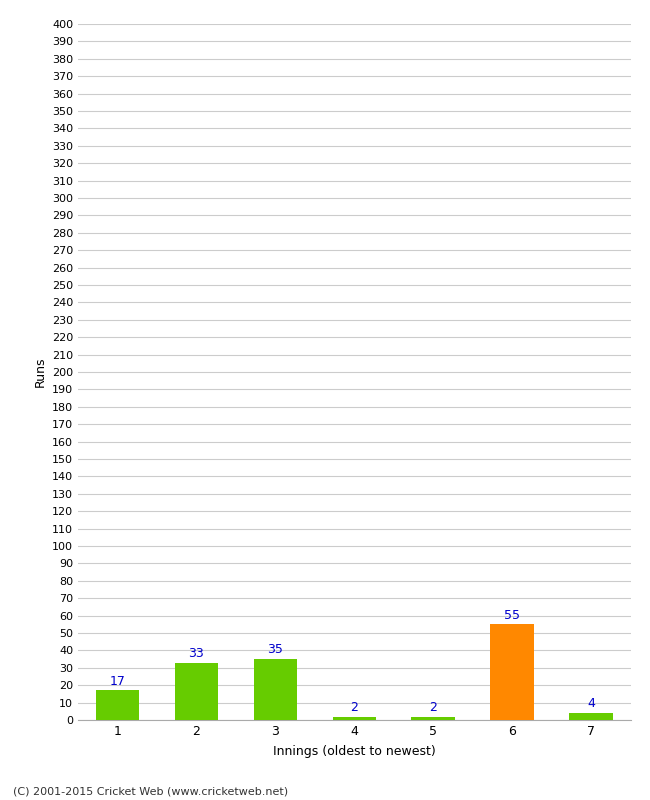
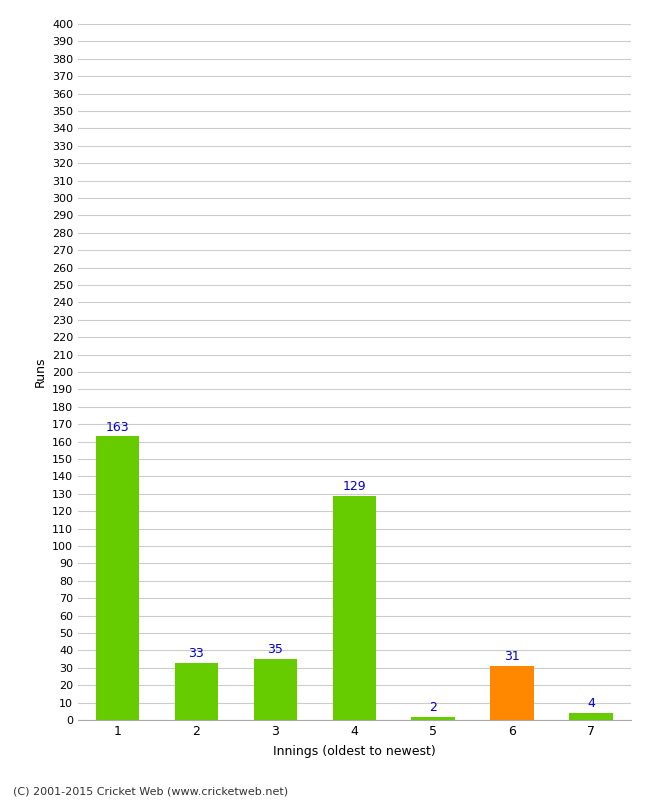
1: 17 -> 163
4: 2 -> 129
6: 55 -> 31
